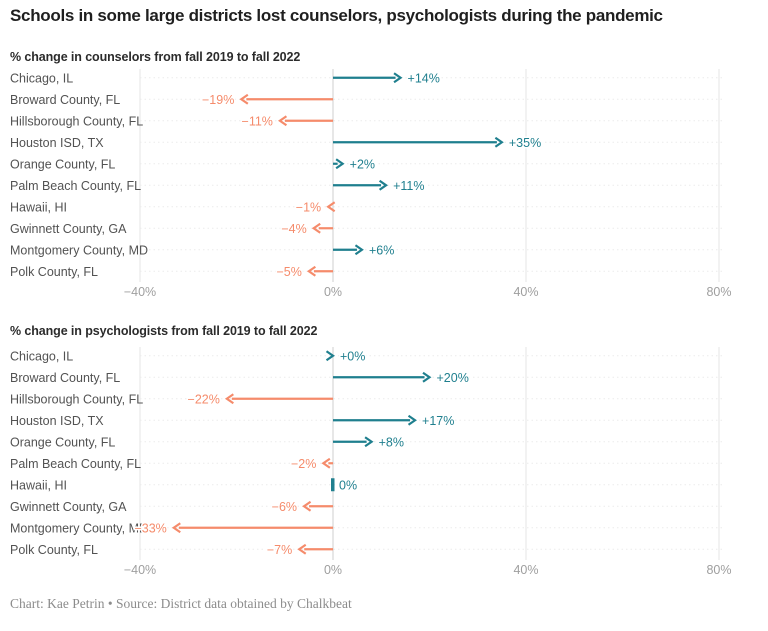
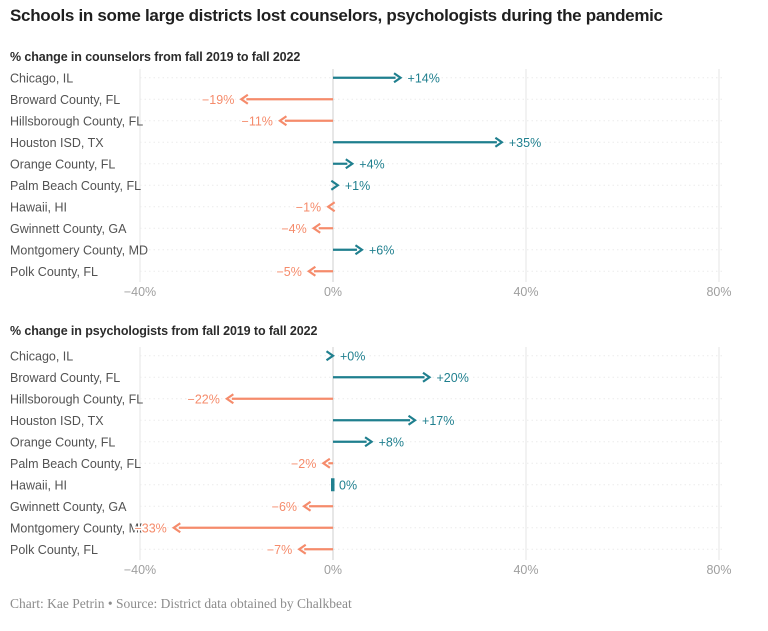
% change in counselors from fall 2019 to fall 2022/Orange County, FL: +2% -> +4%
% change in counselors from fall 2019 to fall 2022/Palm Beach County, FL: +11% -> +1%
